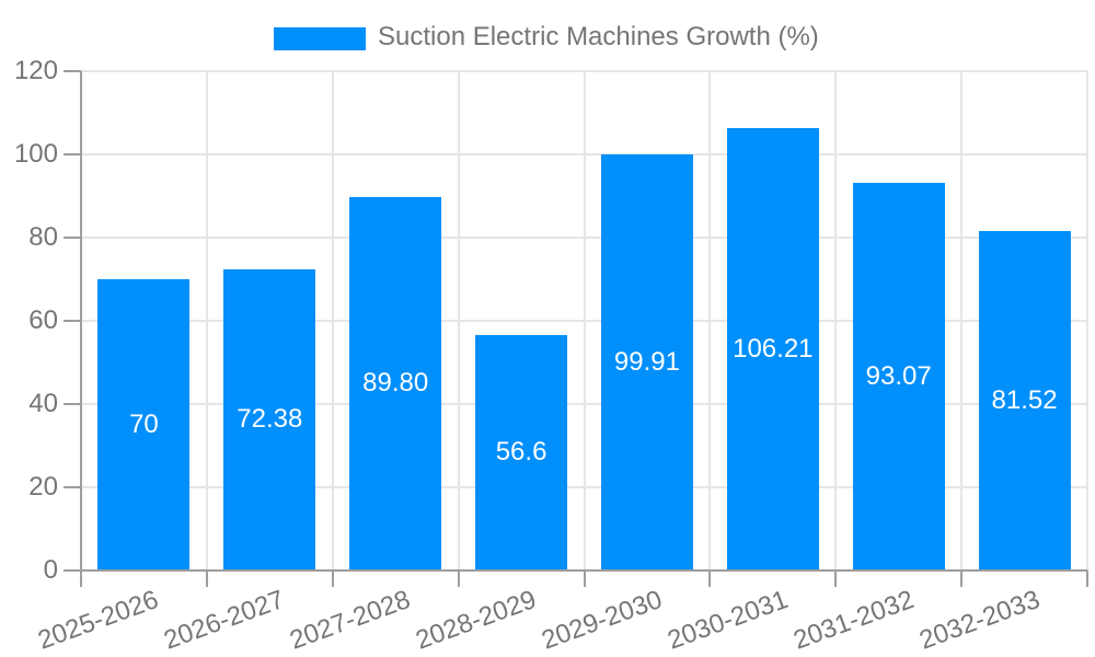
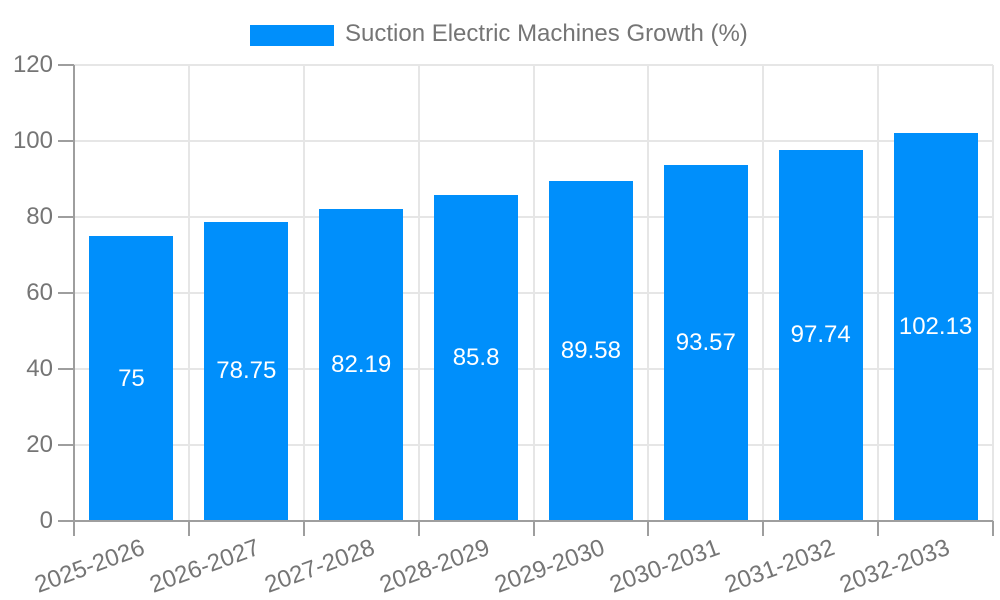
2025-2026: 70 -> 75
2026-2027: 72.38 -> 78.75
2027-2028: 89.80 -> 82.19
2028-2029: 56.6 -> 85.8
2029-2030: 99.91 -> 89.58
2030-2031: 106.21 -> 93.57
2031-2032: 93.07 -> 97.74
2032-2033: 81.52 -> 102.13
